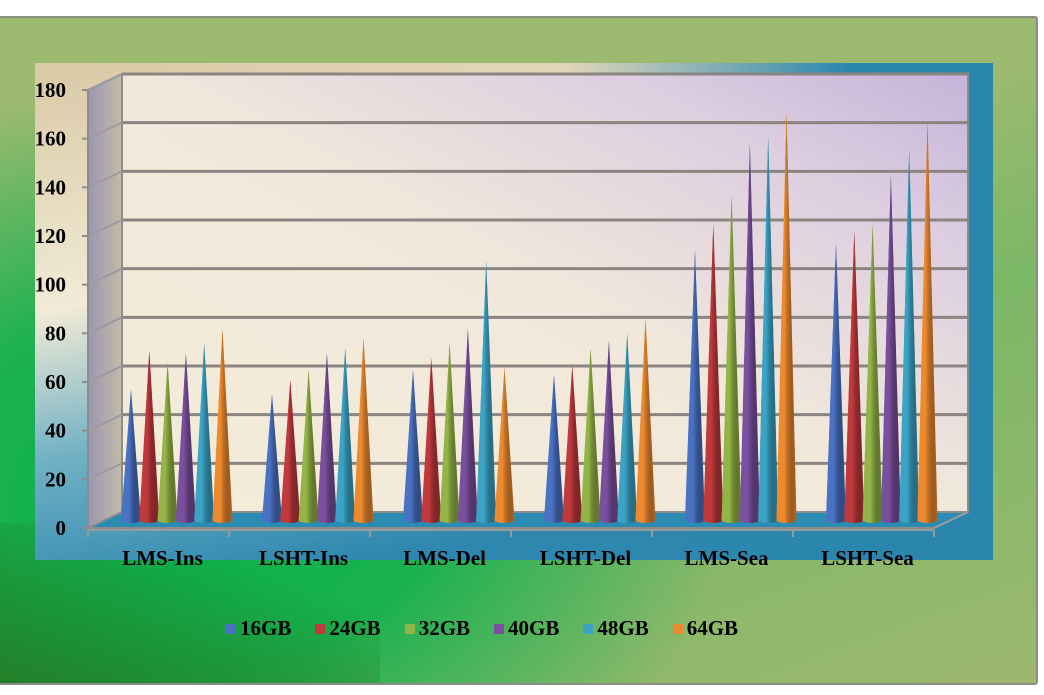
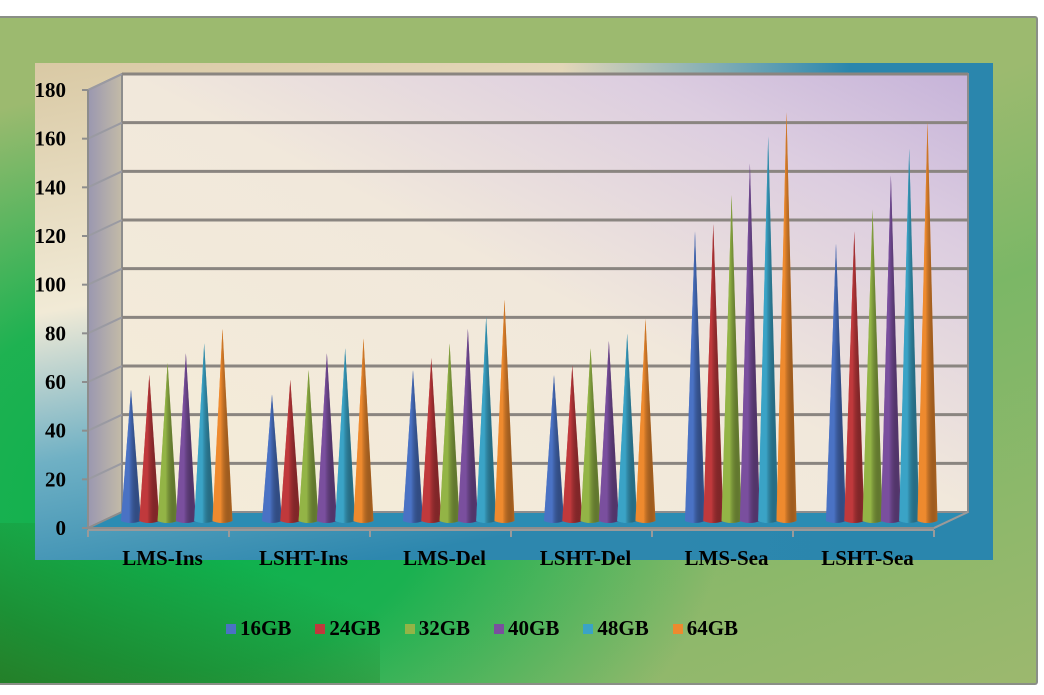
24GB/LMS-Ins: 70 -> 60
48GB/LMS-Del: 107 -> 84
64GB/LMS-Del: 63 -> 91
16GB/LMS-Sea: 111 -> 119
40GB/LMS-Sea: 155 -> 147
32GB/LSHT-Sea: 122 -> 128
